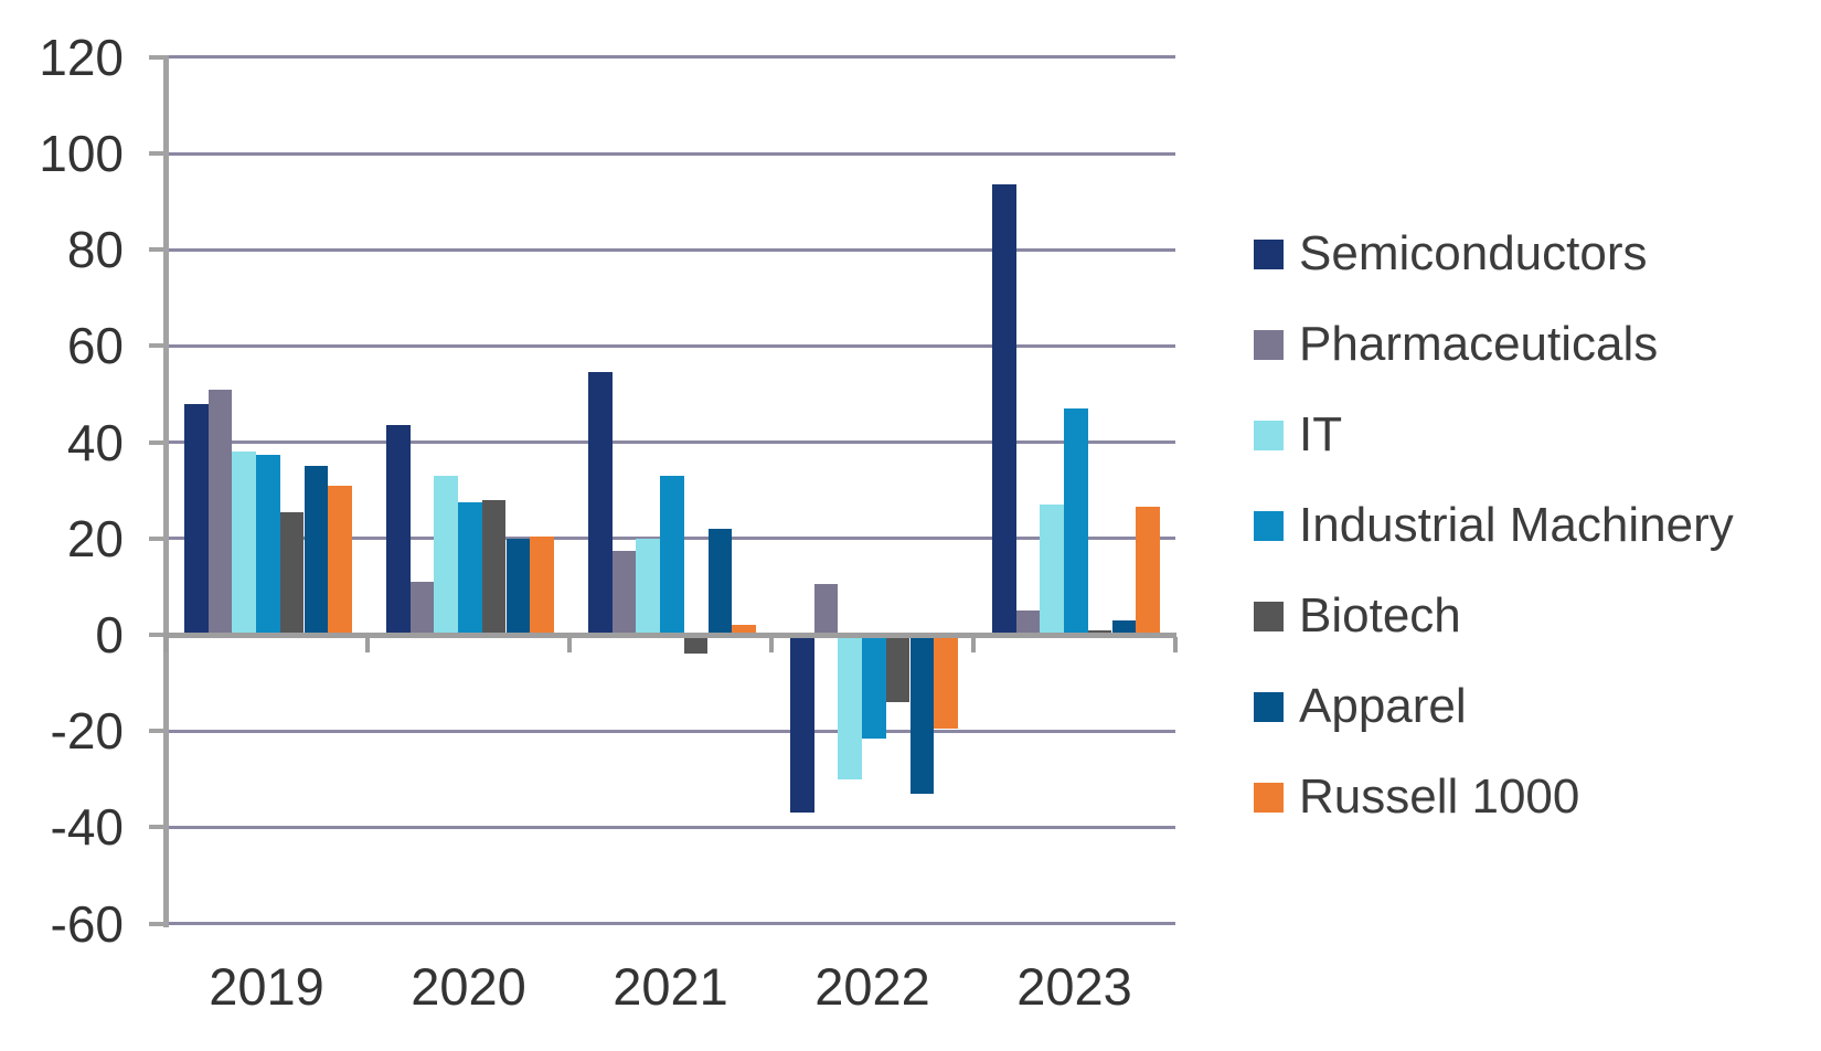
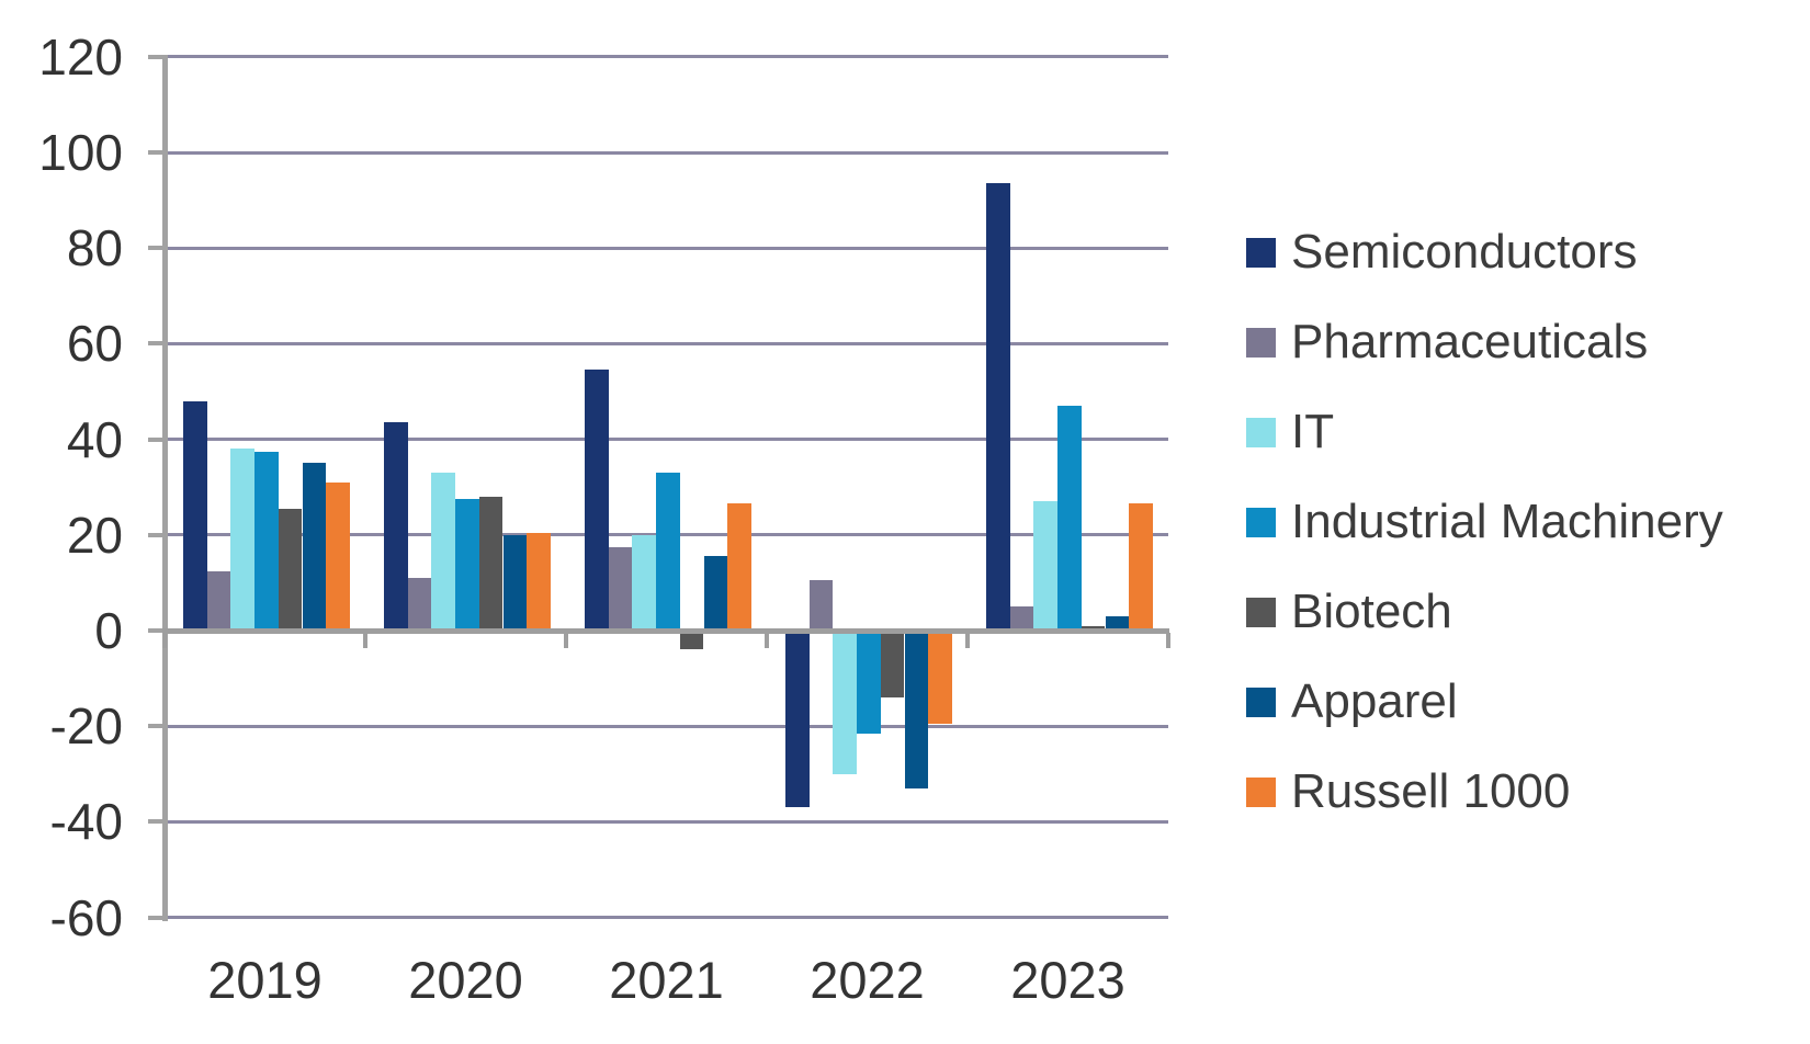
Pharmaceuticals/2019: 51 -> 12
Apparel/2021: 22 -> 16
Russell 1000/2021: 2 -> 26
